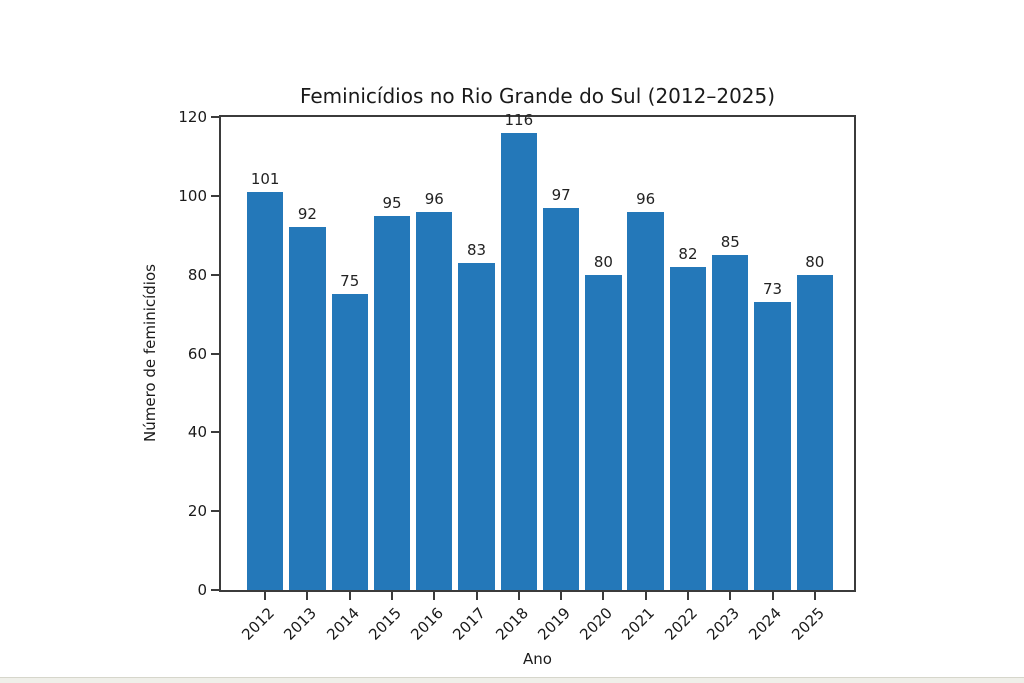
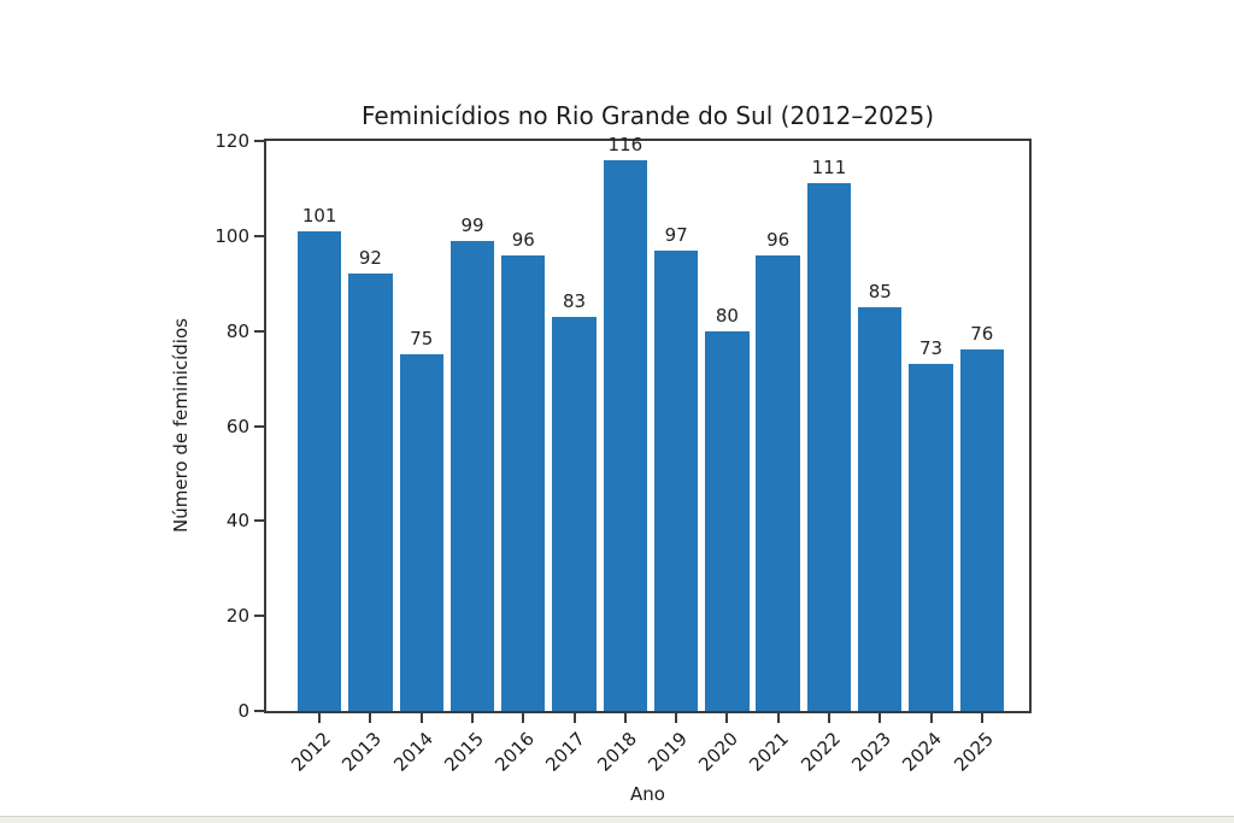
2015: 95 -> 99
2022: 82 -> 111
2025: 80 -> 76
